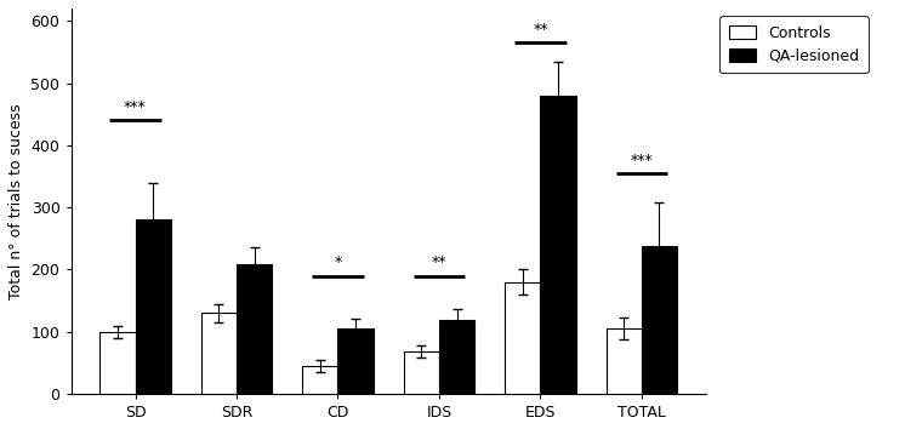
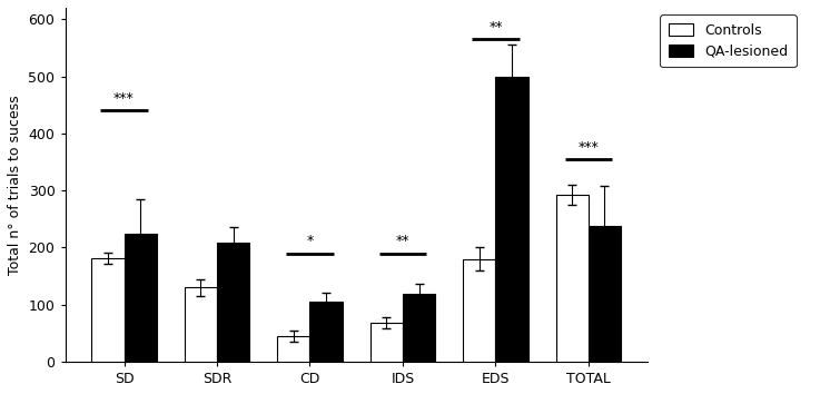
Controls/SD: 100 -> 182
QA-lesioned/SD: 280 -> 224
QA-lesioned/EDS: 480 -> 500
Controls/TOTAL: 105 -> 292
